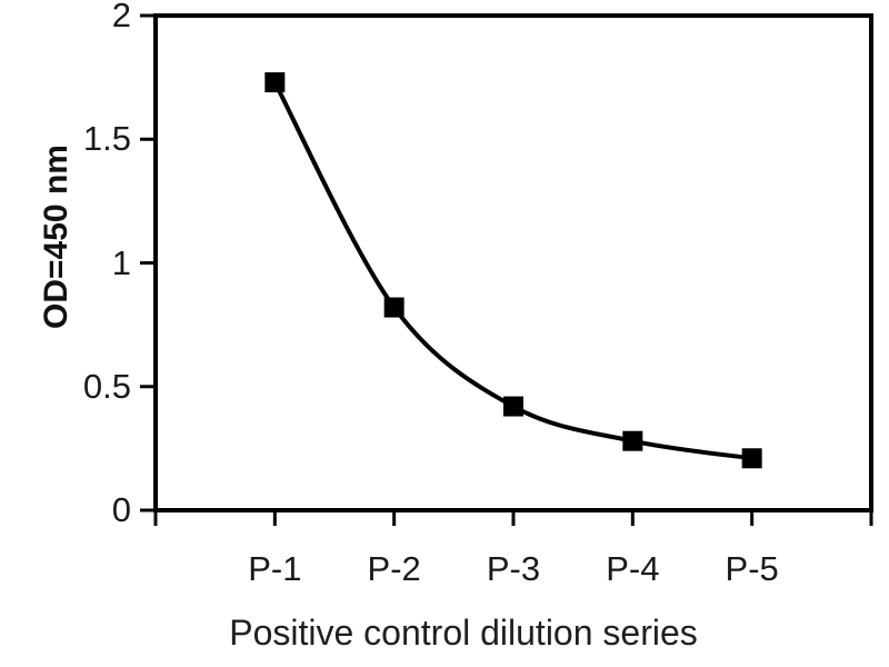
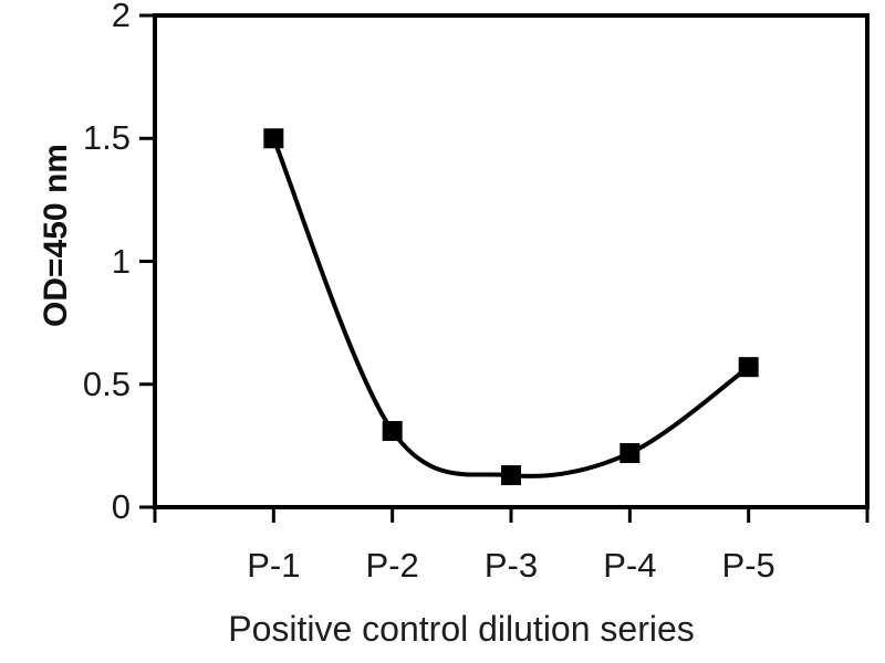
P-1: 1.73 -> 1.50
P-2: 0.82 -> 0.31
P-3: 0.42 -> 0.13
P-4: 0.28 -> 0.22
P-5: 0.21 -> 0.57
